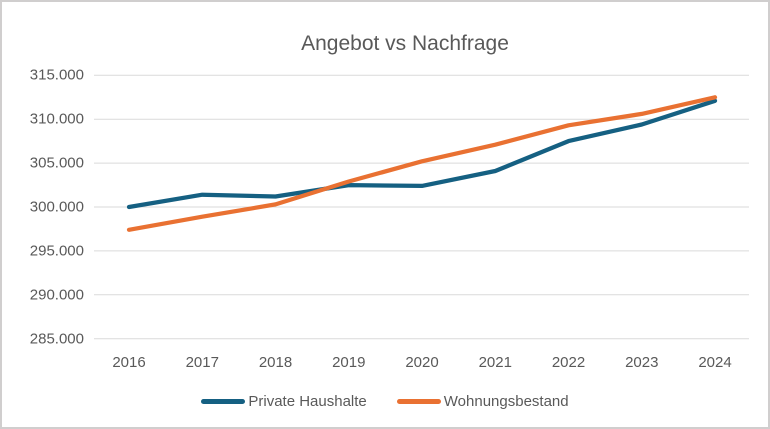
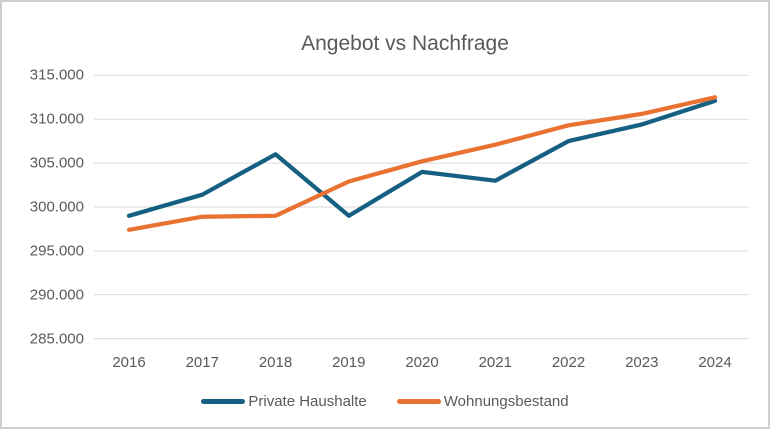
Private Haushalte/2016: 300000 -> 299000
Private Haushalte/2018: 301000 -> 306000
Wohnungsbestand/2018: 300000 -> 299000
Private Haushalte/2019: 302000 -> 299000
Private Haushalte/2020: 302000 -> 304000
Private Haushalte/2021: 304000 -> 303000
